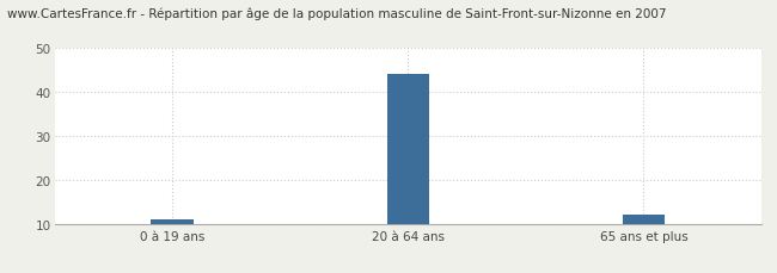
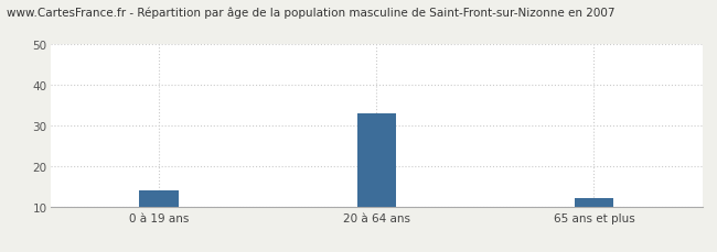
0 à 19 ans: 11 -> 14
20 à 64 ans: 44 -> 33
